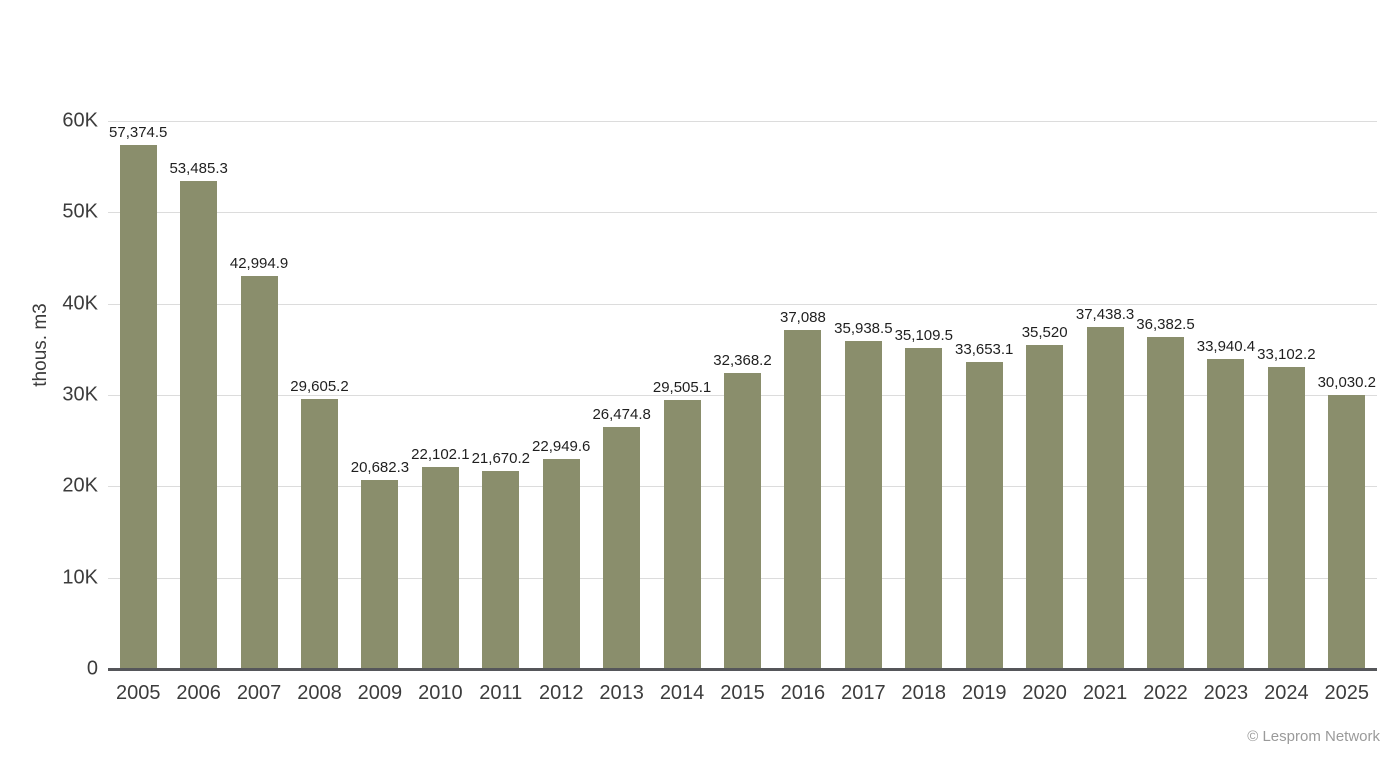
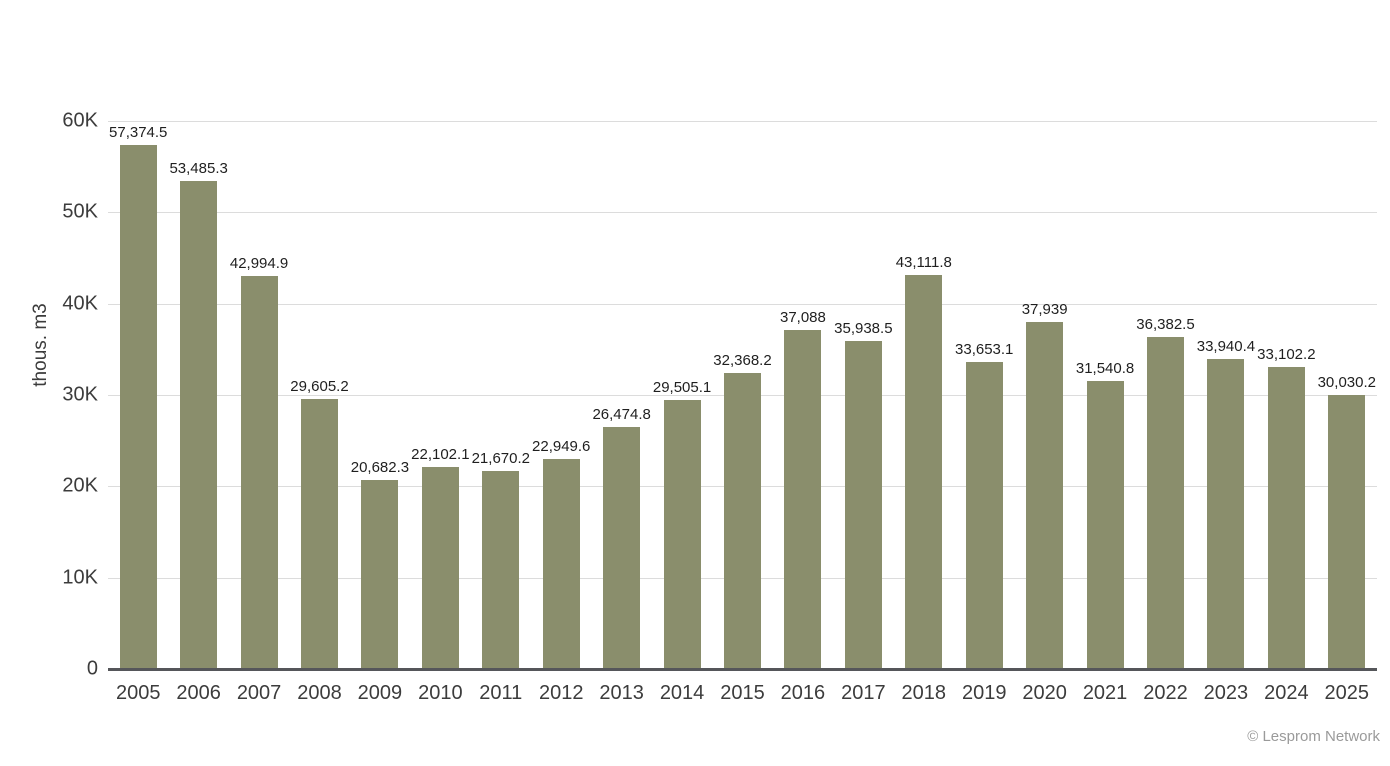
2018: 35,109.5 -> 43,111.8
2020: 35,520 -> 37,939
2021: 37,438.3 -> 31,540.8
